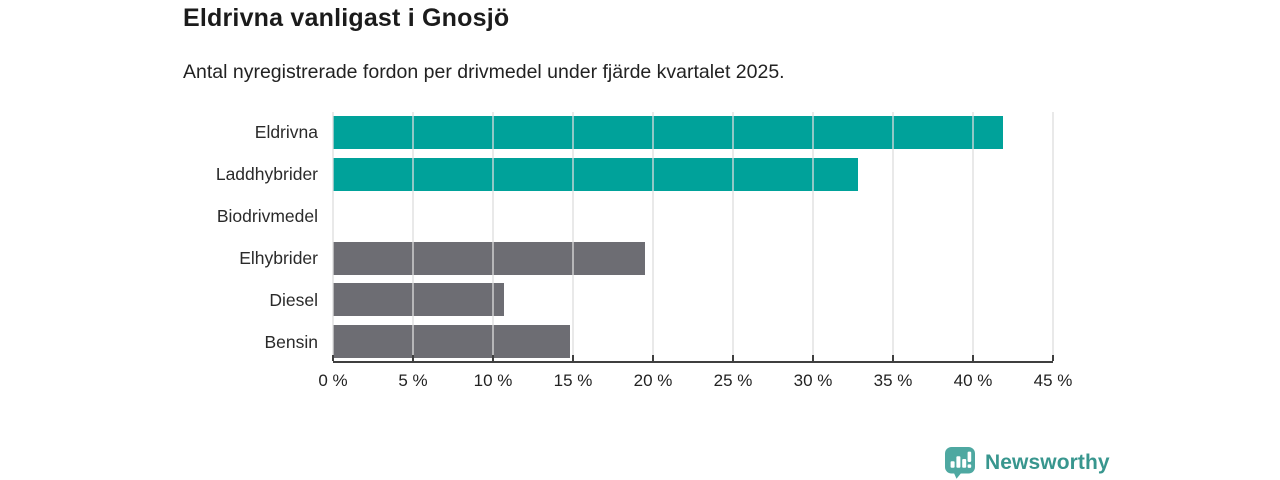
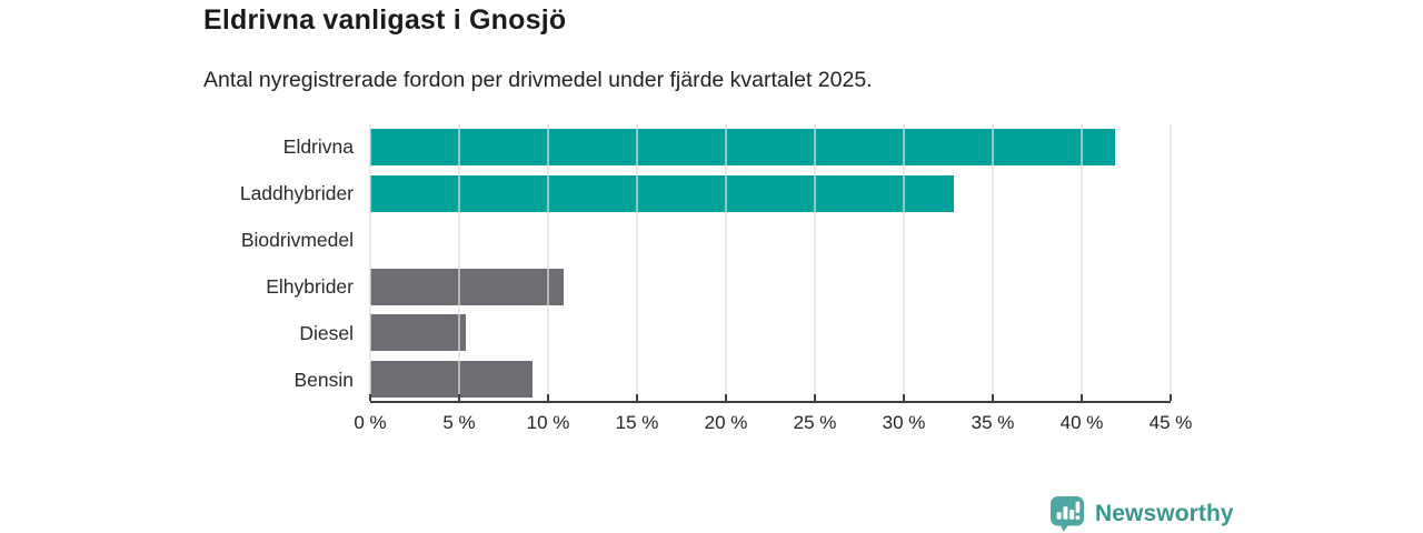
Elhybrider: 19.5% -> 10.9%
Diesel: 10.7% -> 5.4%
Bensin: 14.8% -> 9.1%
